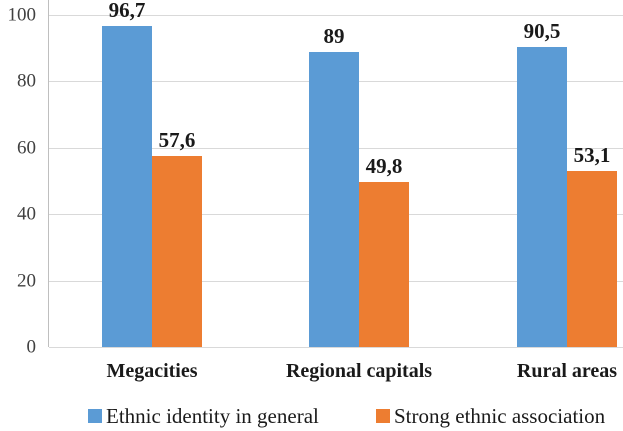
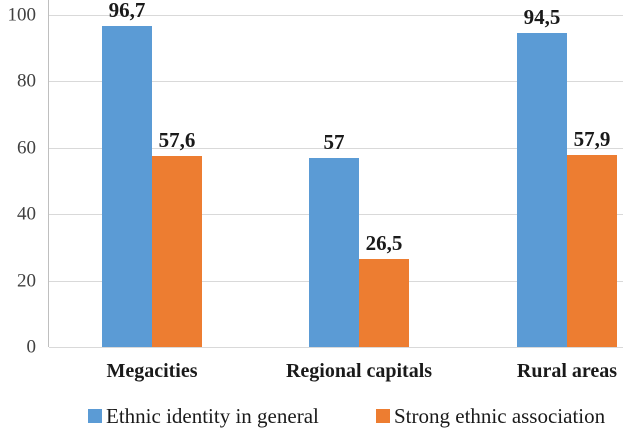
Ethnic identity in general/Regional capitals: 89 -> 57
Strong ethnic association/Regional capitals: 49,8 -> 26,5
Ethnic identity in general/Rural areas: 90,5 -> 94,5
Strong ethnic association/Rural areas: 53,1 -> 57,9
